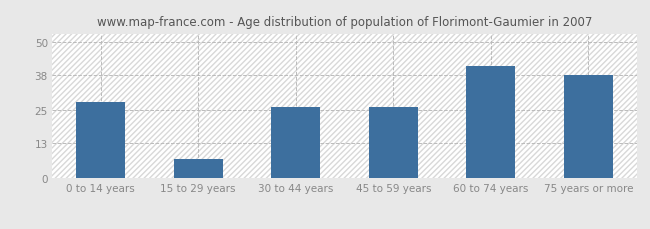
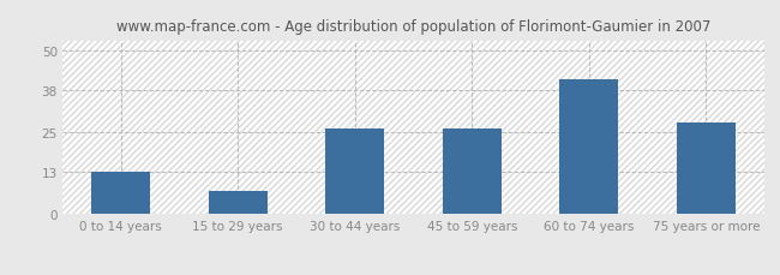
0 to 14 years: 28 -> 13
75 years or more: 38 -> 28
